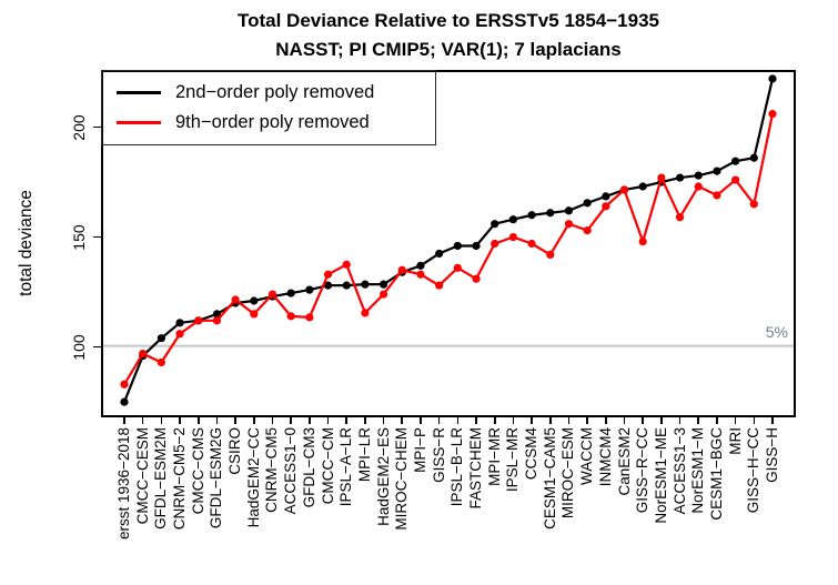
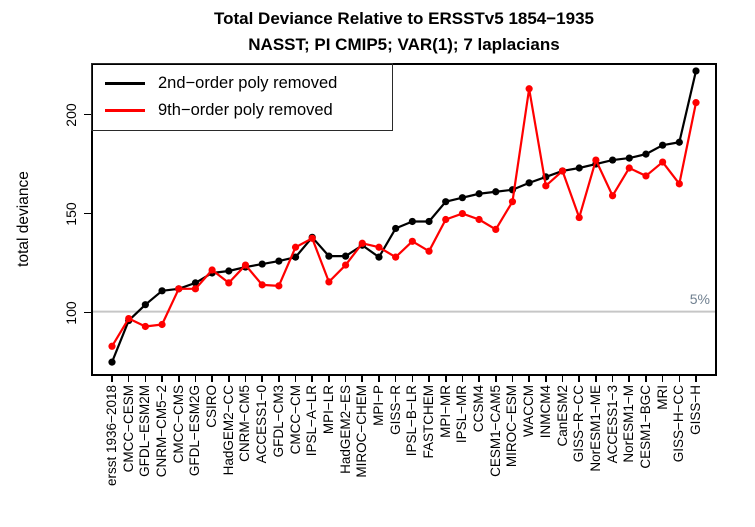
9th−order poly removed/CNRM−CM5−2: 106 -> 94
2nd−order poly removed/IPSL−A−LR: 128 -> 138
2nd−order poly removed/MPI−P: 137 -> 128
9th−order poly removed/WACCM: 153 -> 213
